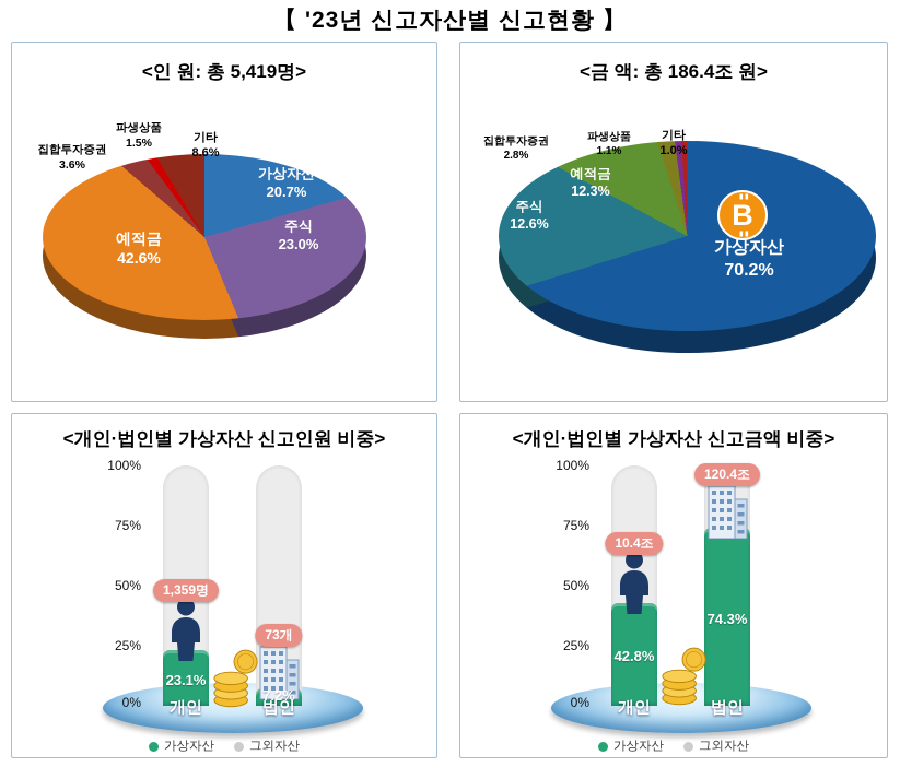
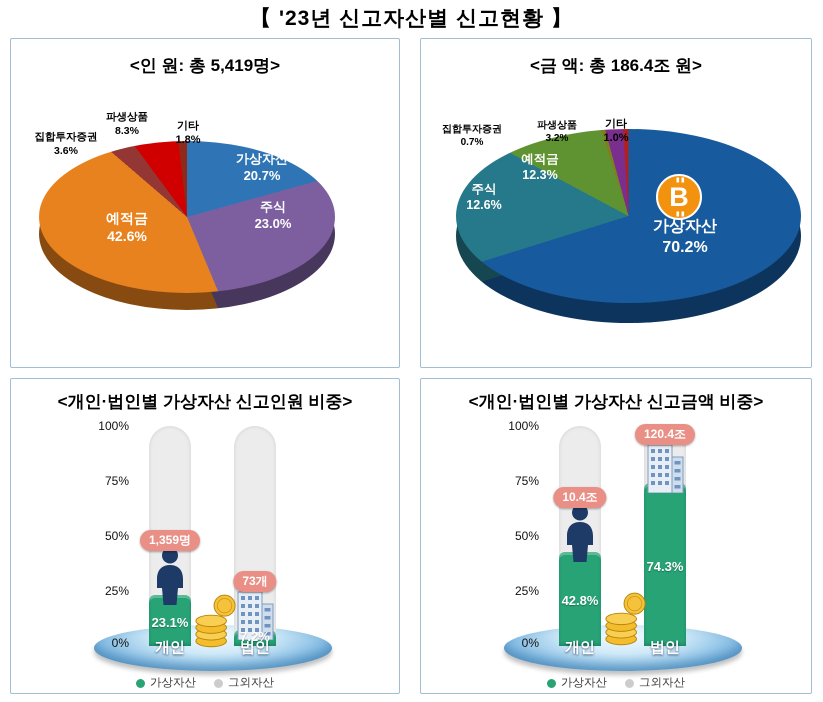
<인 원: 총 5,419명>/파생상품: 1.5% -> 8.3%
<인 원: 총 5,419명>/기타: 8.6% -> 1.8%
<금 액: 총 186.4조 원>/집합투자증권: 2.8% -> 0.7%
<금 액: 총 186.4조 원>/파생상품: 1.1% -> 3.2%
